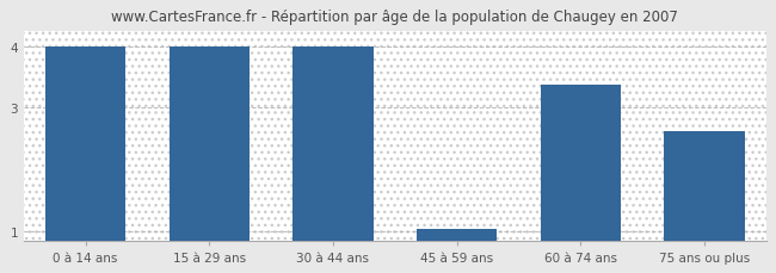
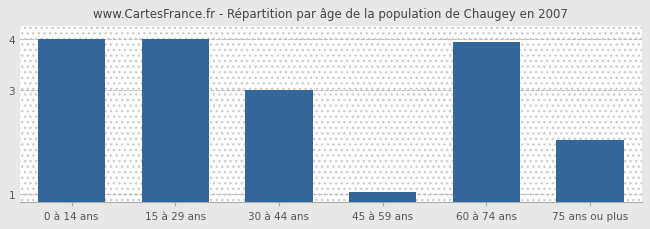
30 à 44 ans: 4.00 -> 3.00
60 à 74 ans: 3.37 -> 3.94
75 ans ou plus: 2.63 -> 2.04
